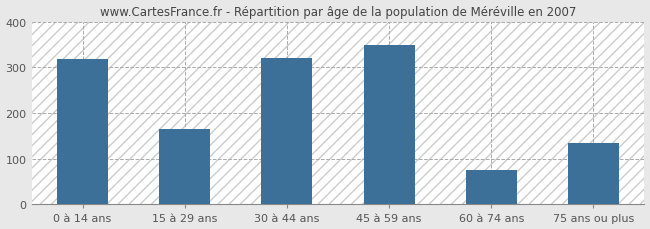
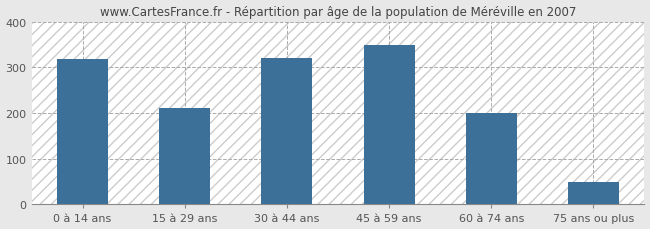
15 à 29 ans: 165 -> 210
60 à 74 ans: 75 -> 200
75 ans ou plus: 135 -> 50
